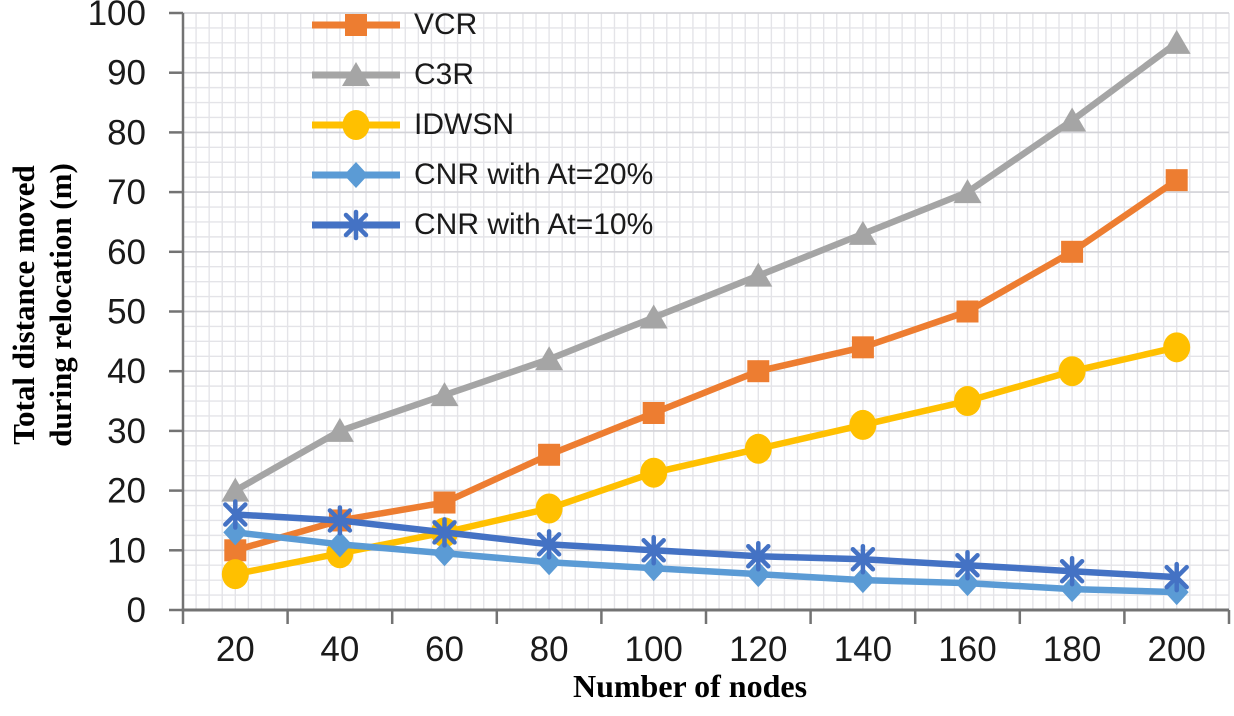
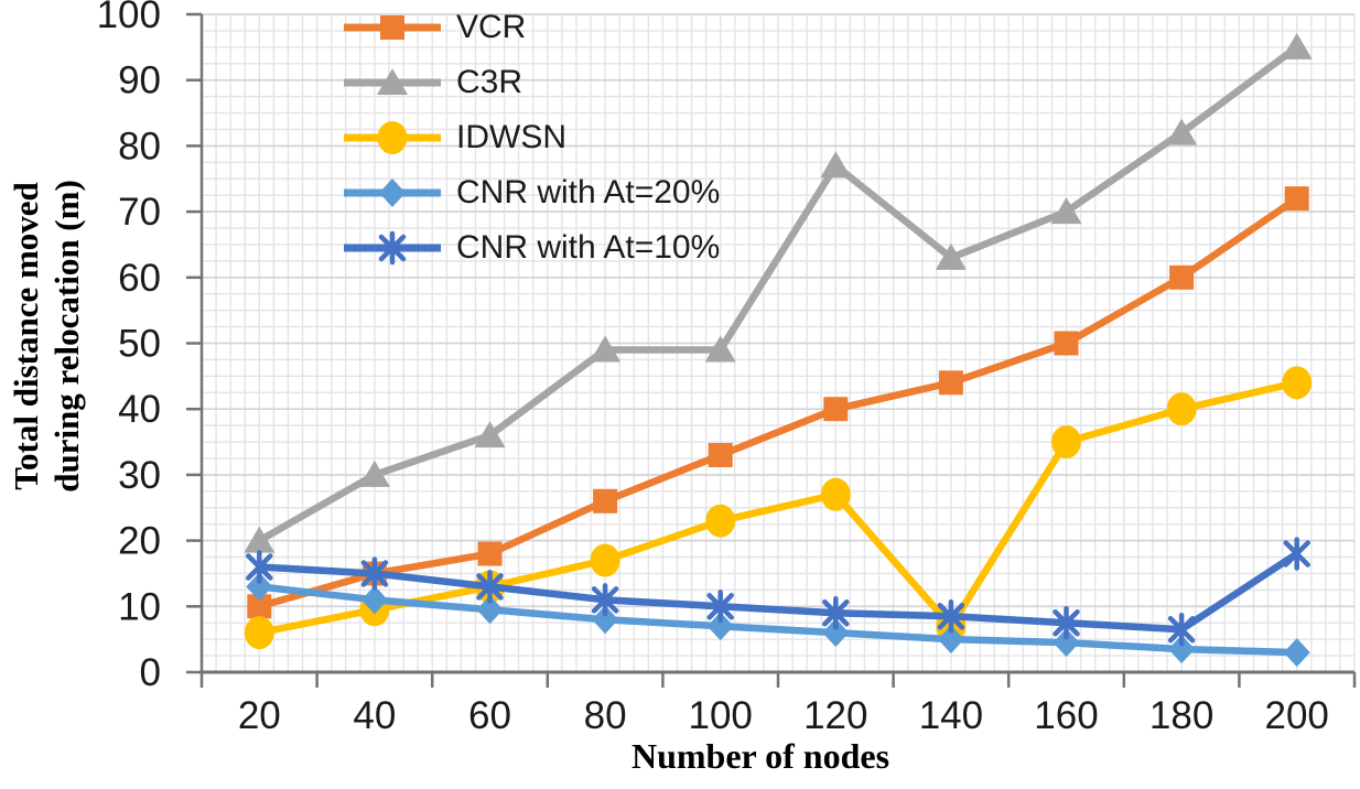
C3R/80: 42 -> 49
C3R/120: 56 -> 77
IDWSN/140: 31 -> 7
CNR with At=10%/200: 6 -> 18
